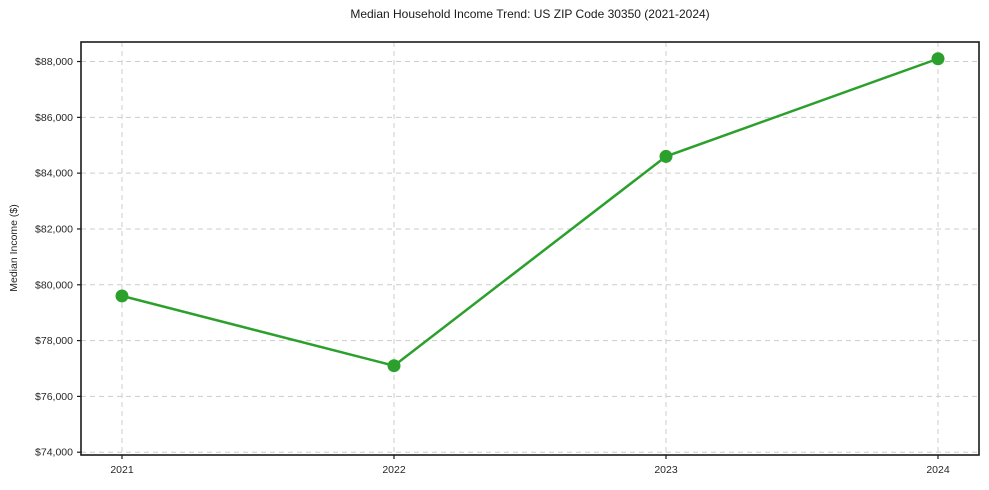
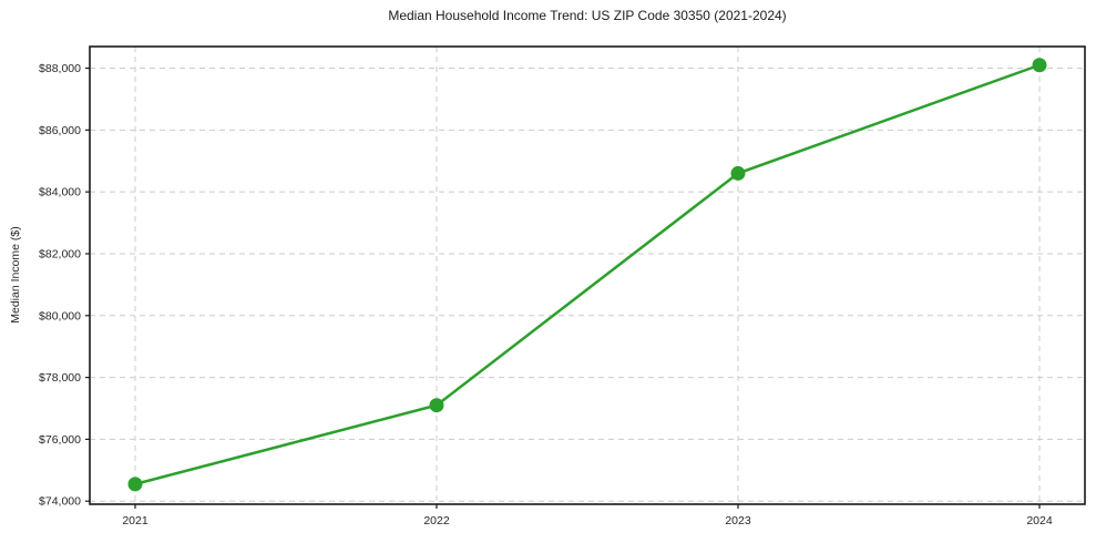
2021: $79600 -> $74600
